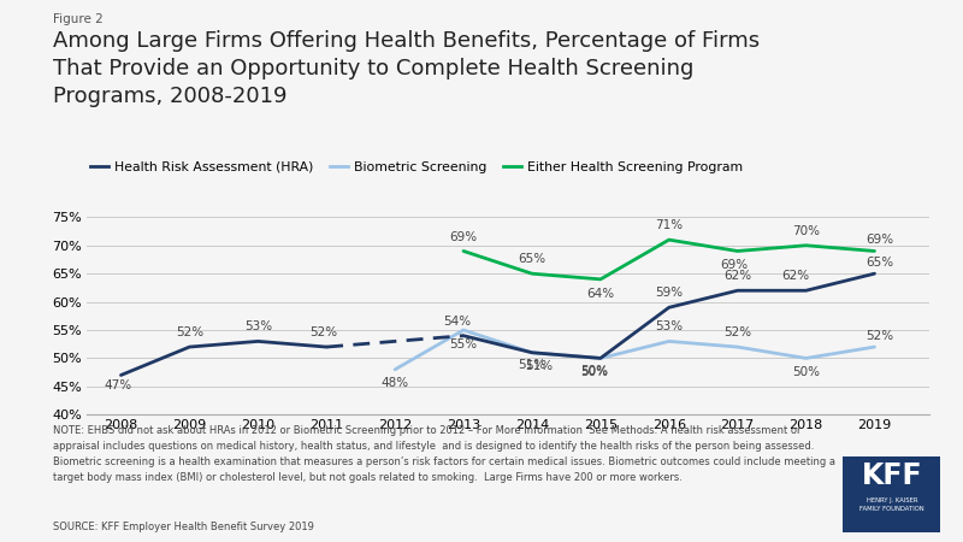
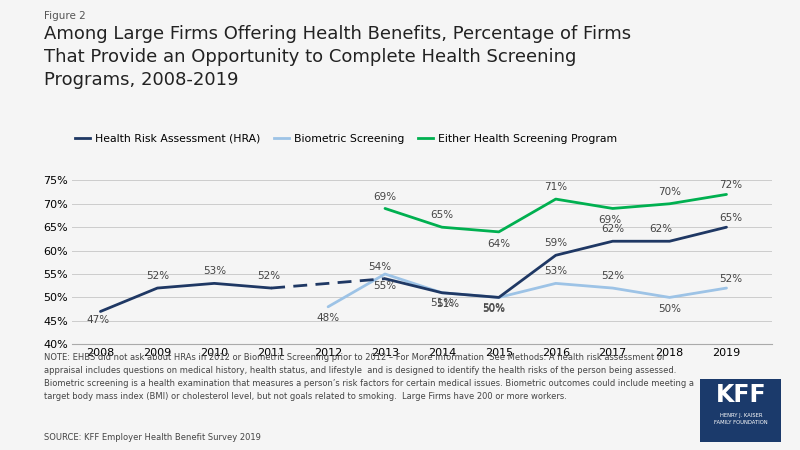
Either Health Screening Program/2019: 69% -> 72%
